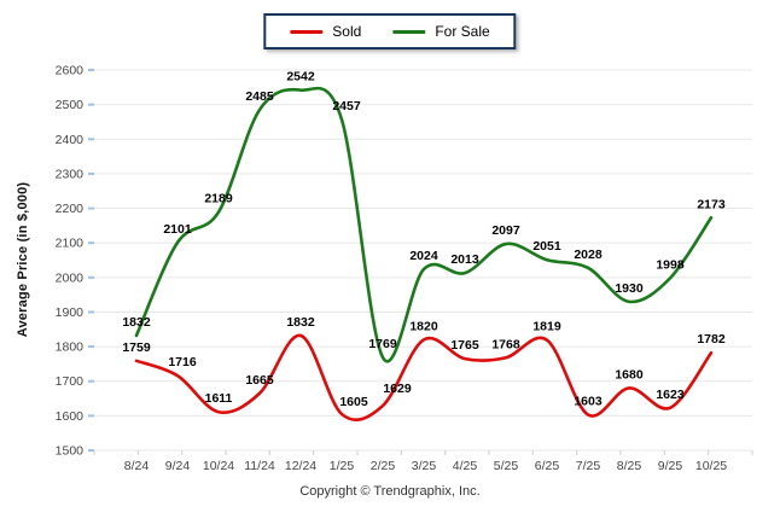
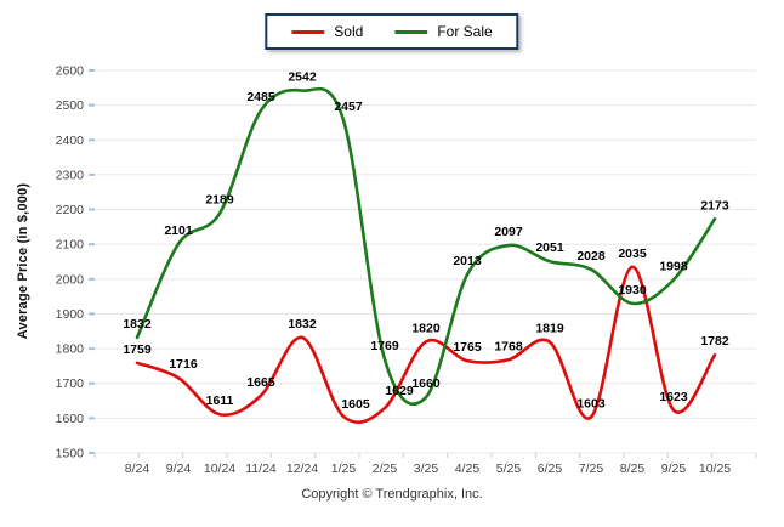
For Sale/3/25: 2024 -> 1660
Sold/8/25: 1680 -> 2035
